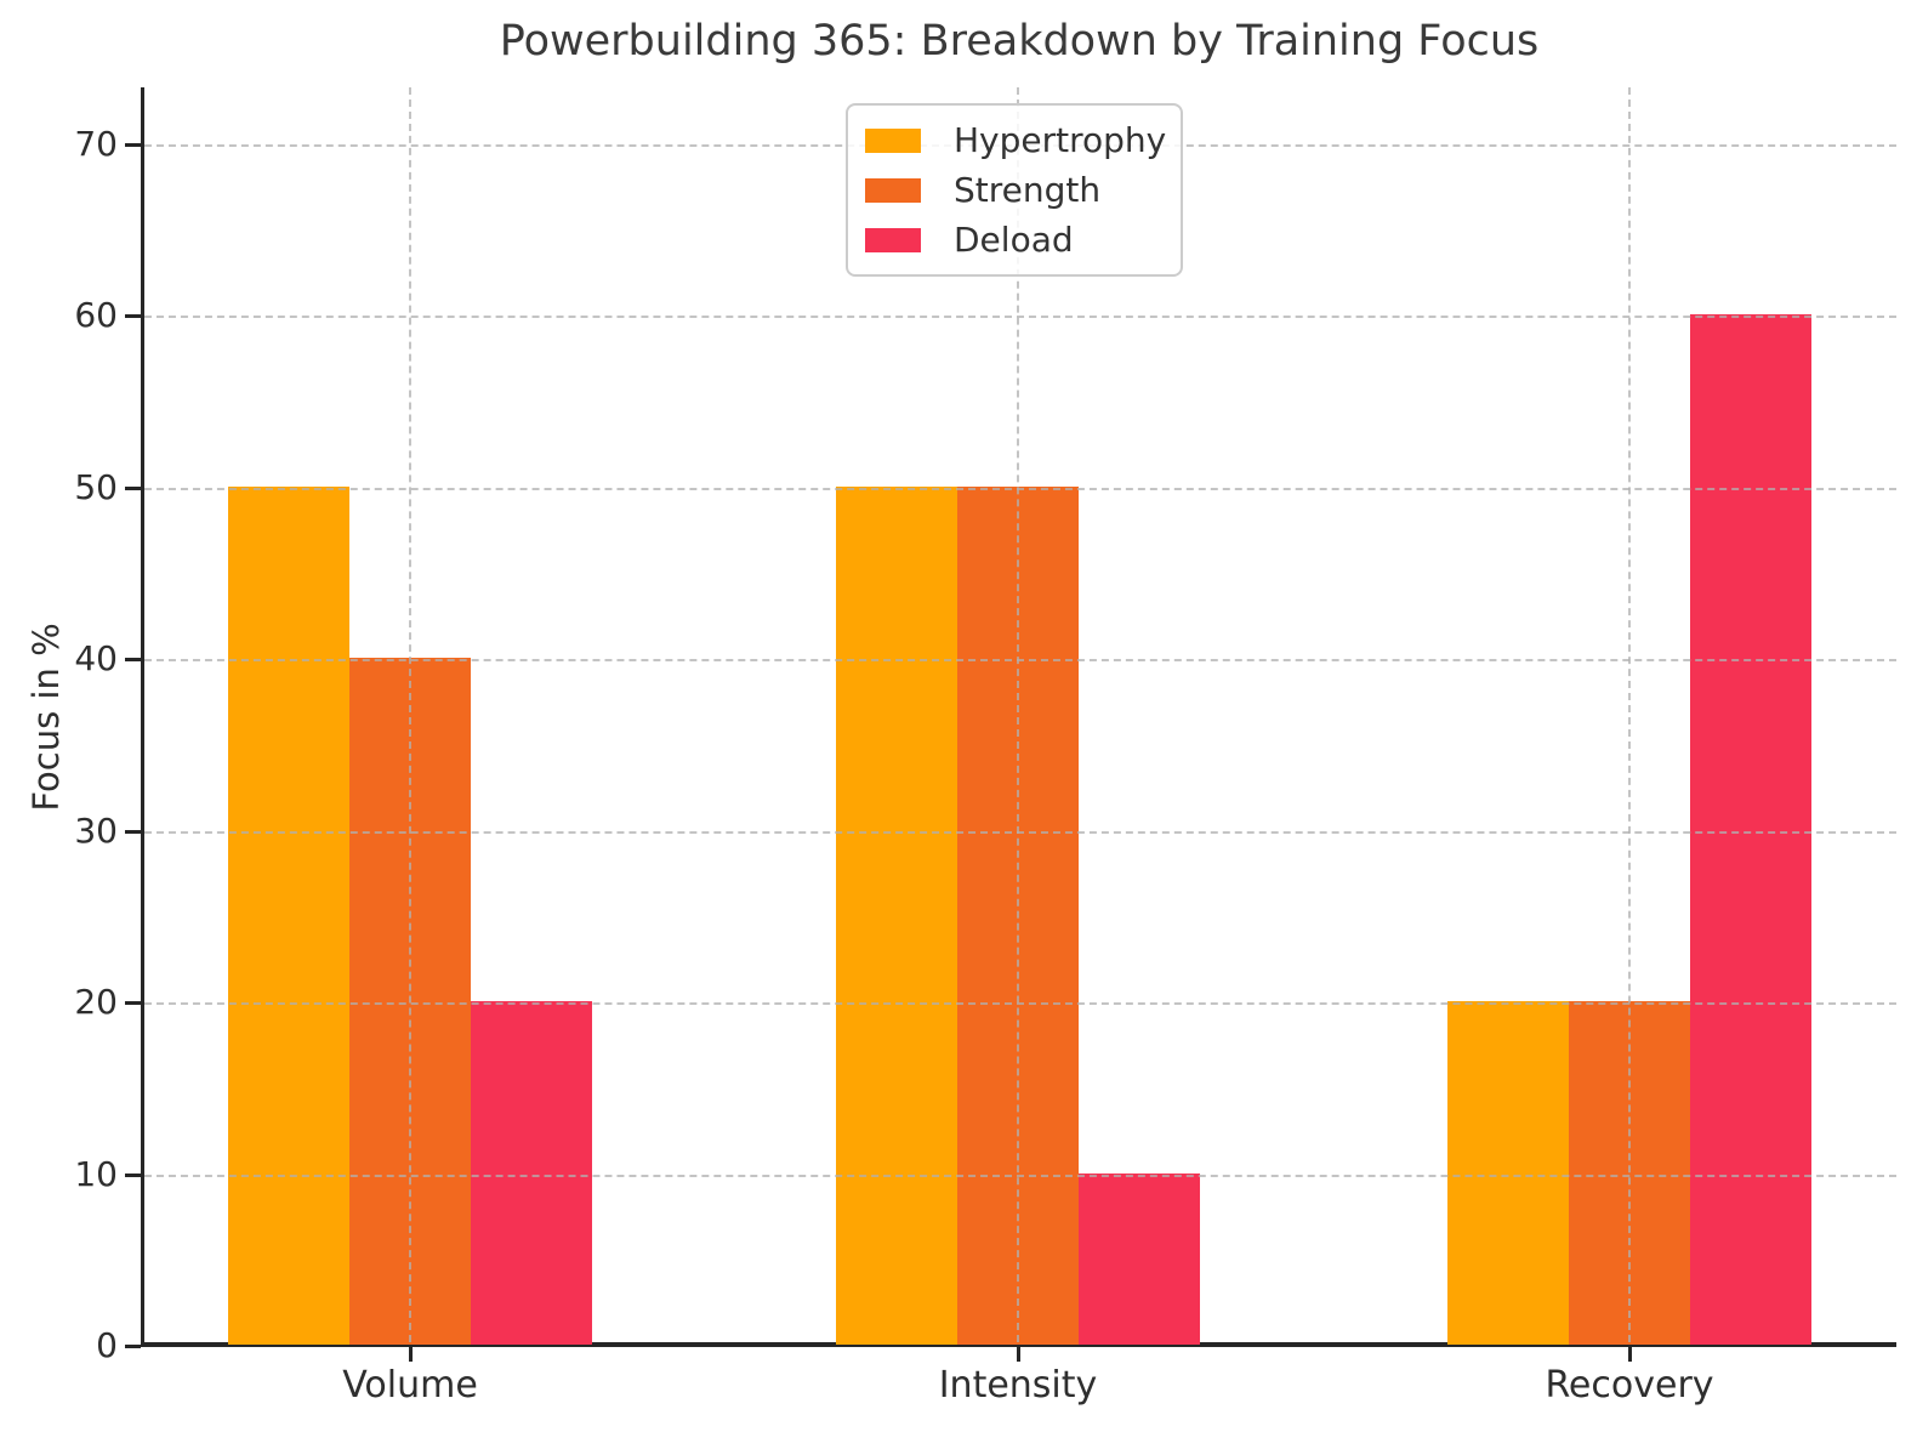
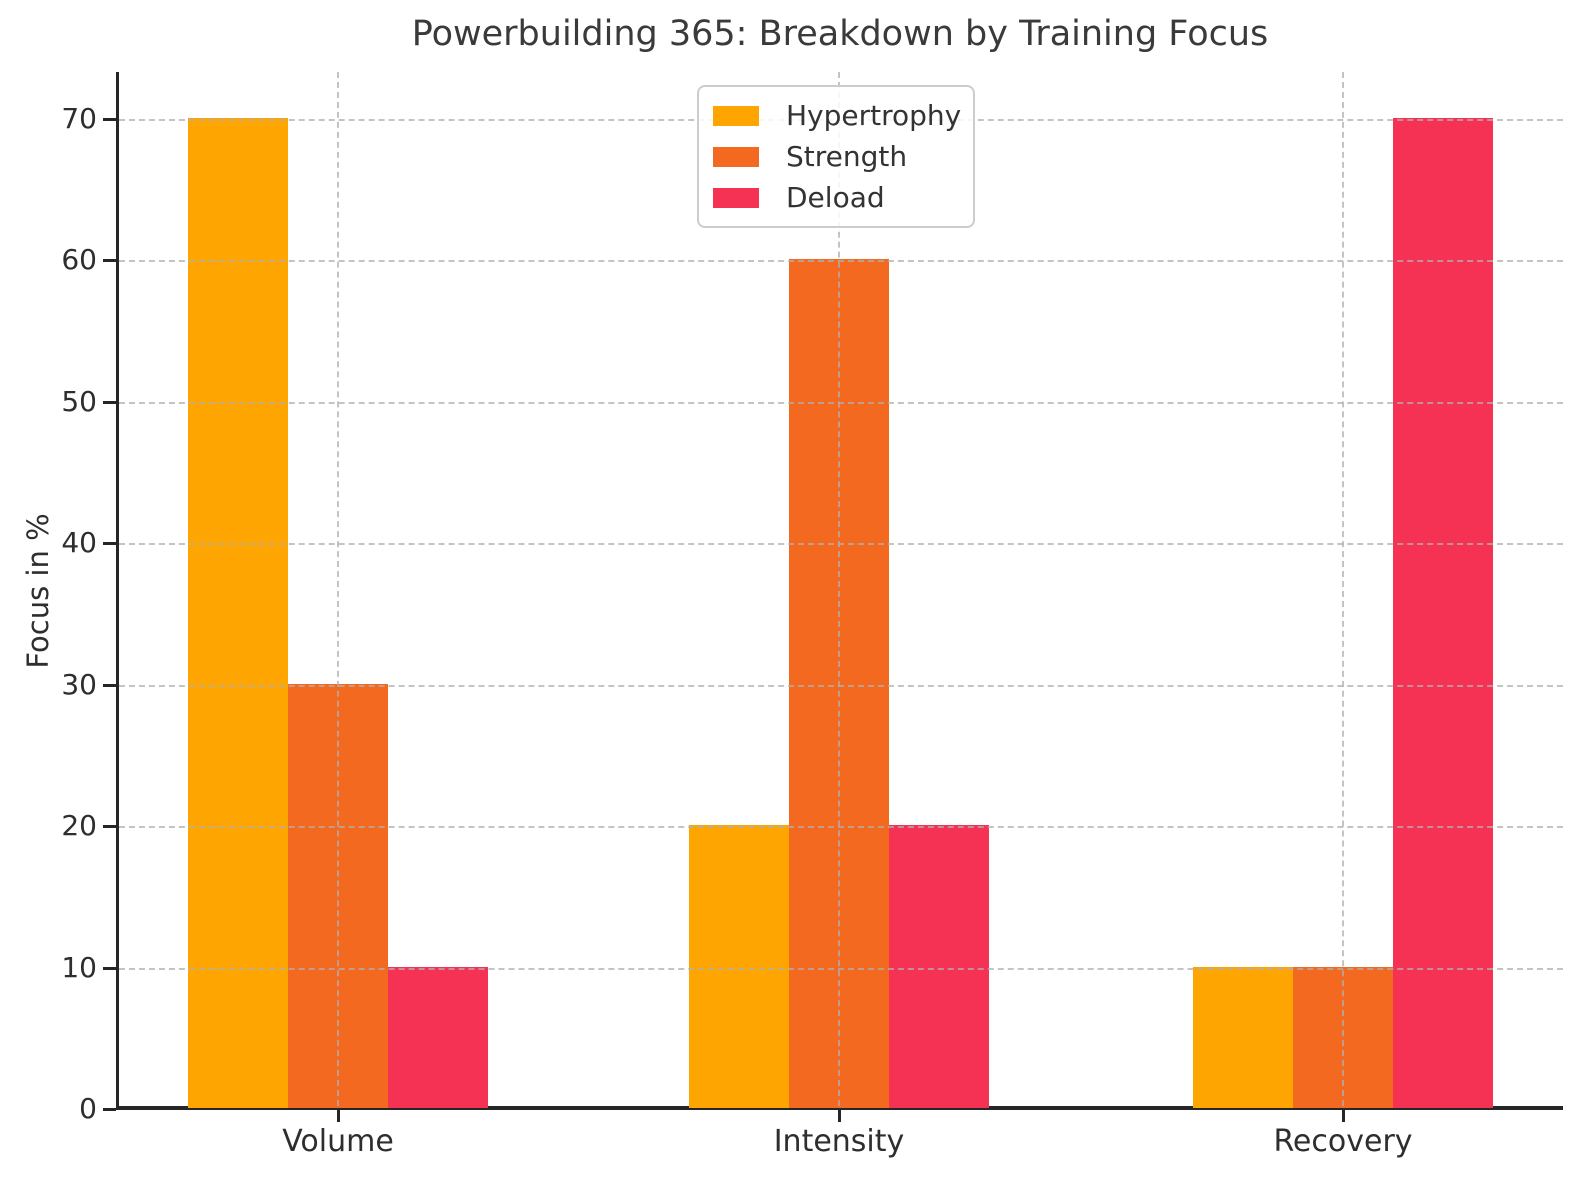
Hypertrophy/Volume: 50 -> 70
Strength/Volume: 40 -> 30
Deload/Volume: 20 -> 10
Hypertrophy/Intensity: 50 -> 20
Strength/Intensity: 50 -> 60
Deload/Intensity: 10 -> 20
Hypertrophy/Recovery: 20 -> 10
Strength/Recovery: 20 -> 10
Deload/Recovery: 60 -> 70
